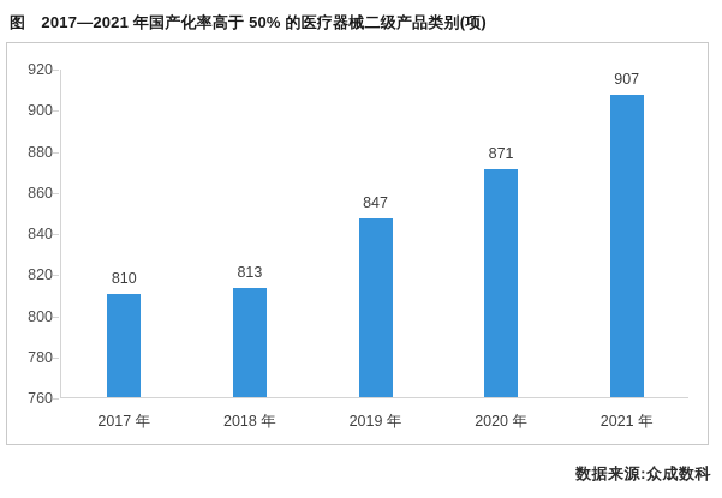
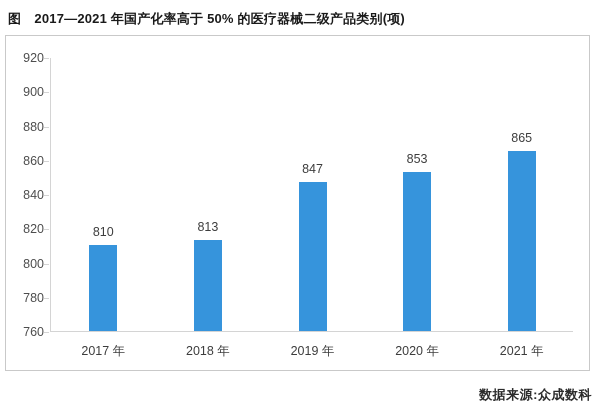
2020 年: 871 -> 853
2021 年: 907 -> 865
